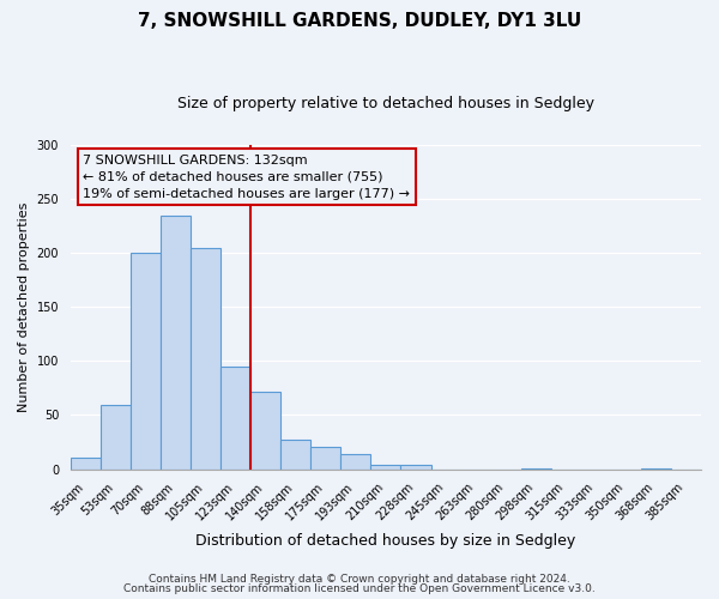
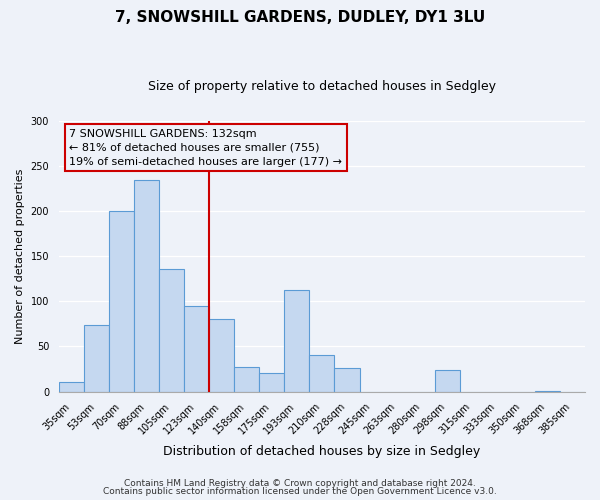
53sqm: 59 -> 74
105sqm: 204 -> 136
140sqm: 71 -> 80
193sqm: 14 -> 112
210sqm: 4 -> 40
228sqm: 4 -> 26
298sqm: 1 -> 24
